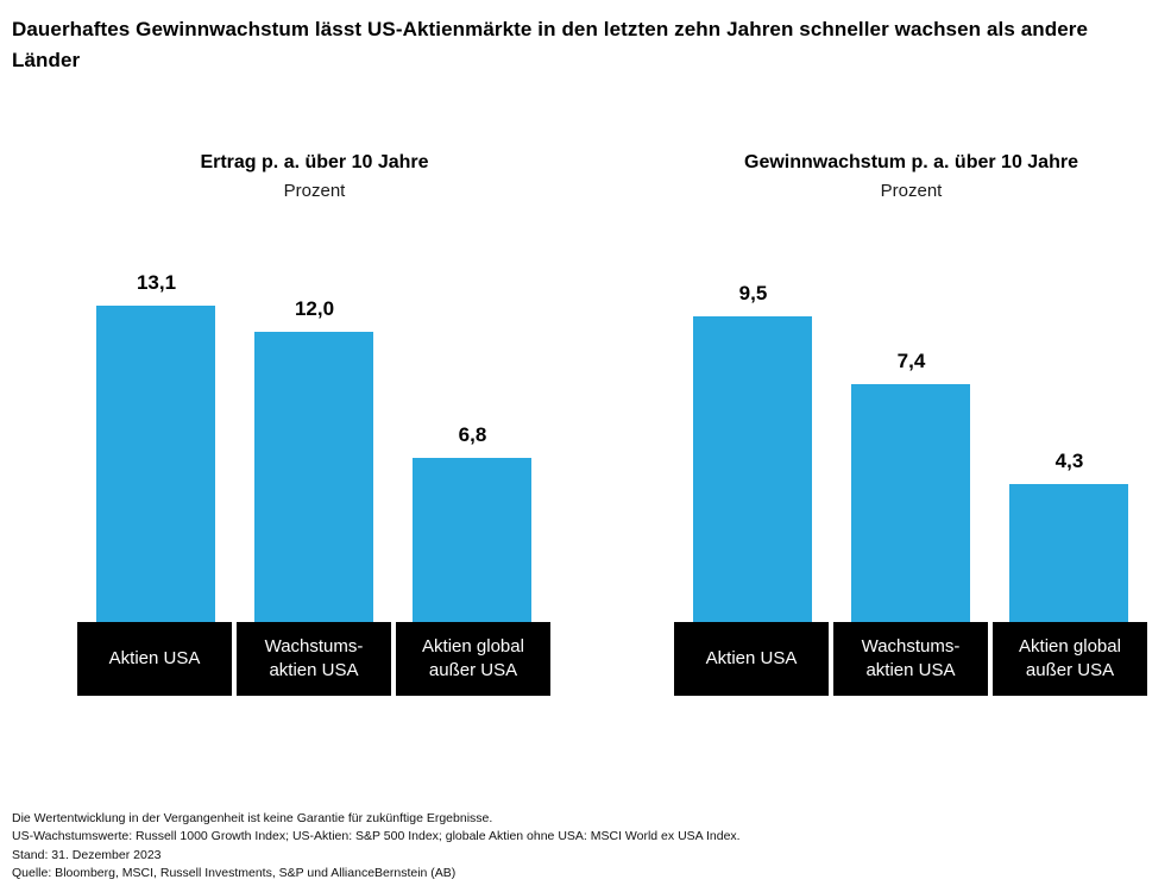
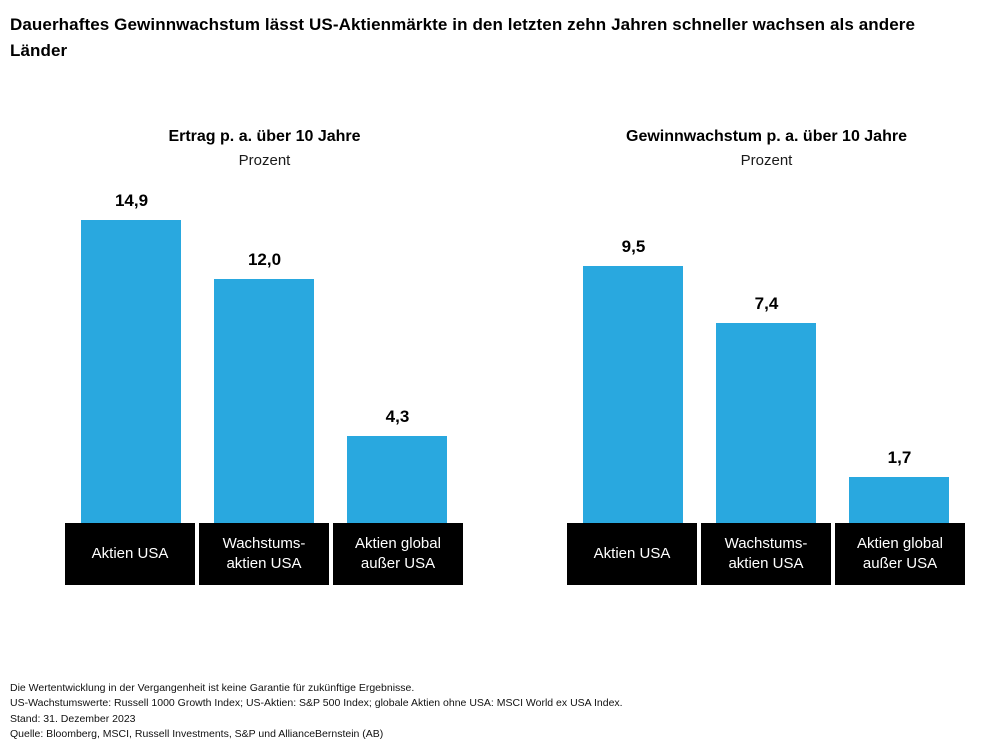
Ertrag p. a. über 10 Jahre/Aktien USA: 13,1 -> 14,9
Ertrag p. a. über 10 Jahre/Aktien global außer USA: 6,8 -> 4,3
Gewinnwachstum p. a. über 10 Jahre/Aktien global außer USA: 4,3 -> 1,7
